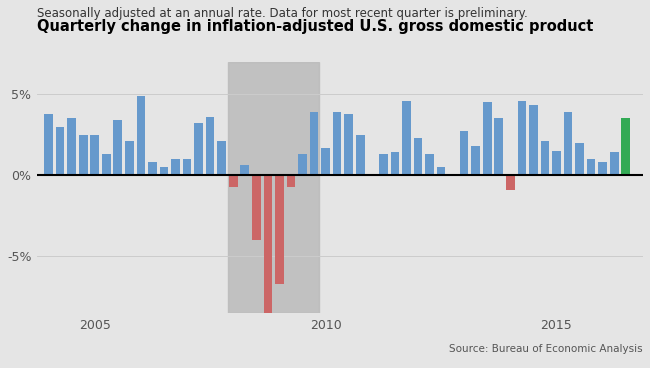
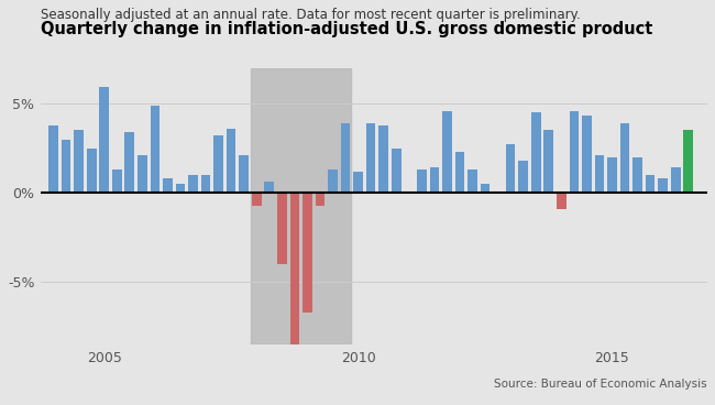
2005: 2.5% -> 5.9%
2010: 1.7% -> 1.2%
2015: 1.5% -> 2.0%
